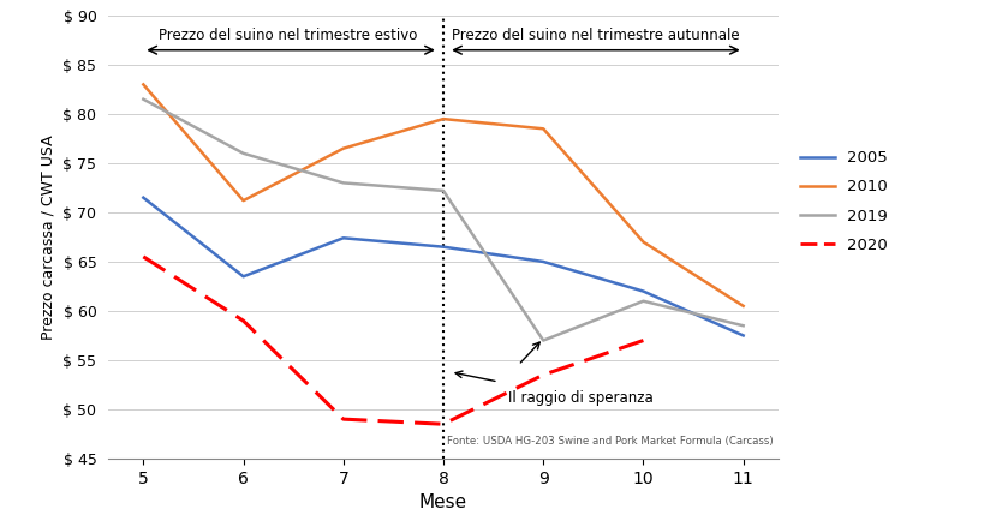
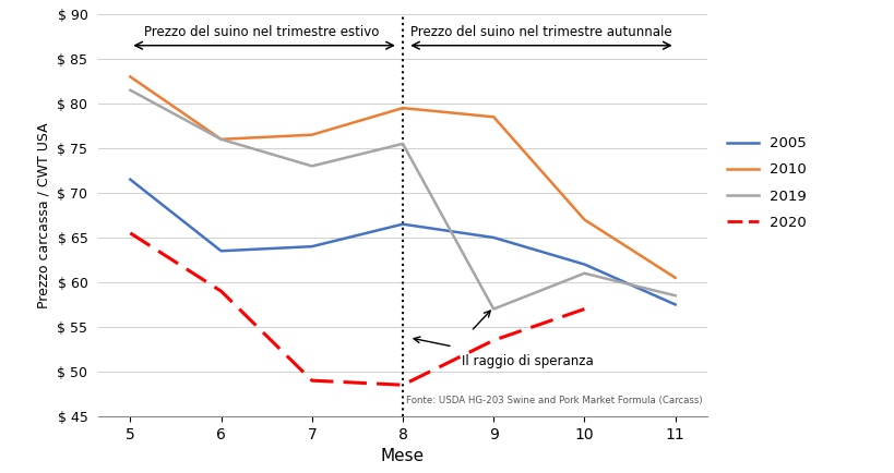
2010/6: $ 71.2 -> $ 76.0
2005/7: $ 67.4 -> $ 64.0
2019/8: $ 72.2 -> $ 75.5
